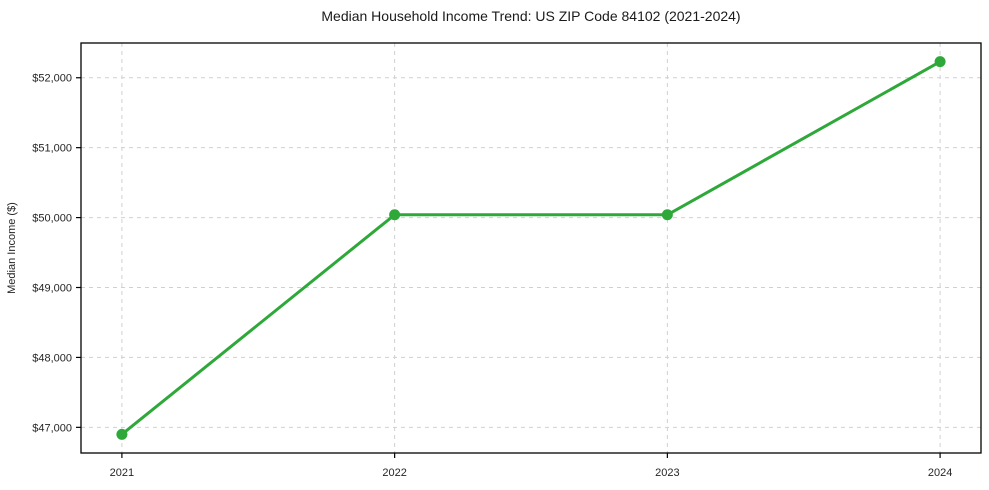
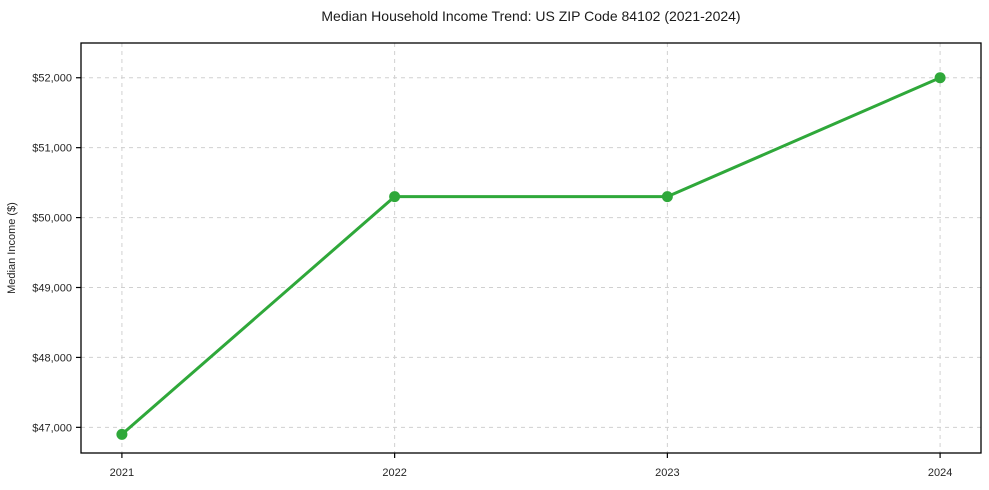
2022: $50000 -> $50300
2023: $50000 -> $50300
2024: $52200 -> $52000
